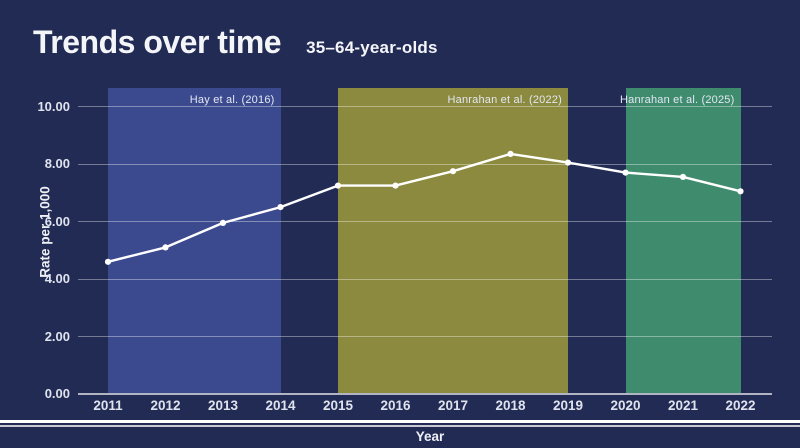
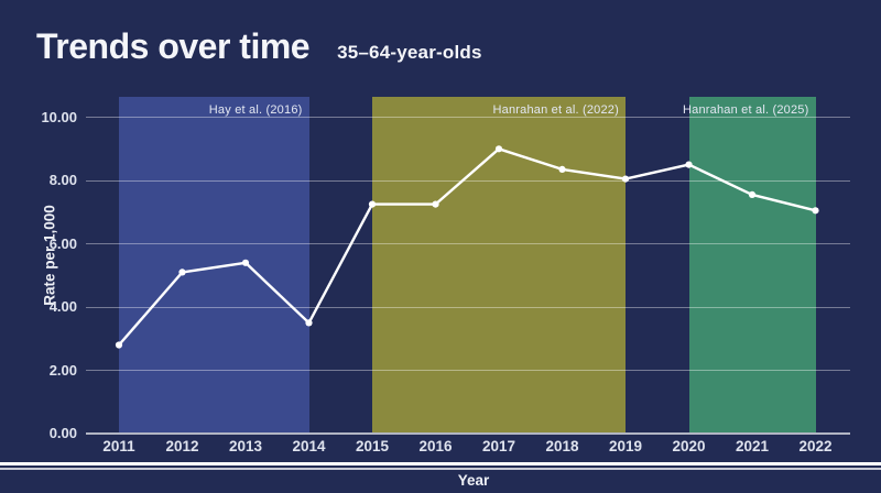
2011: 4.6 -> 2.8
2013: 6.0 -> 5.4
2014: 6.5 -> 3.5
2017: 7.8 -> 9.0
2020: 7.7 -> 8.5
